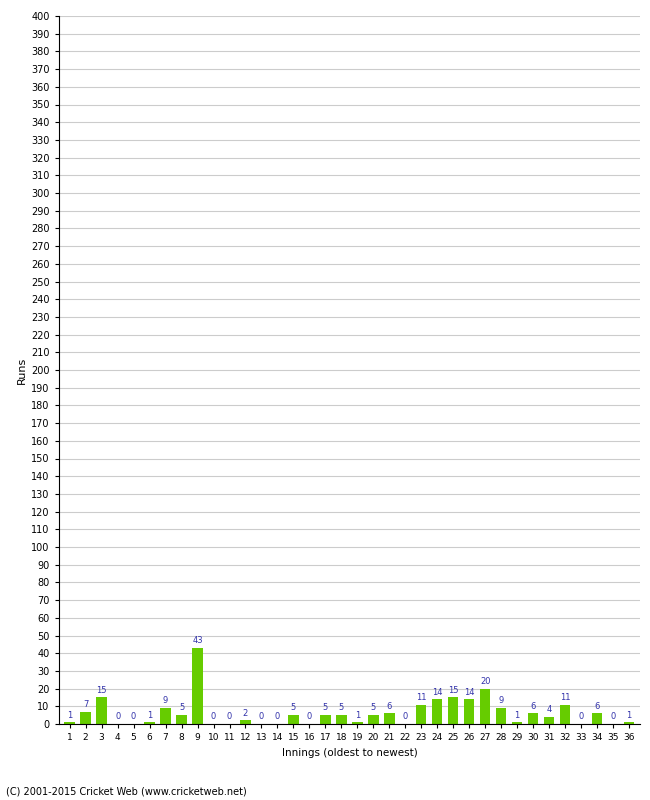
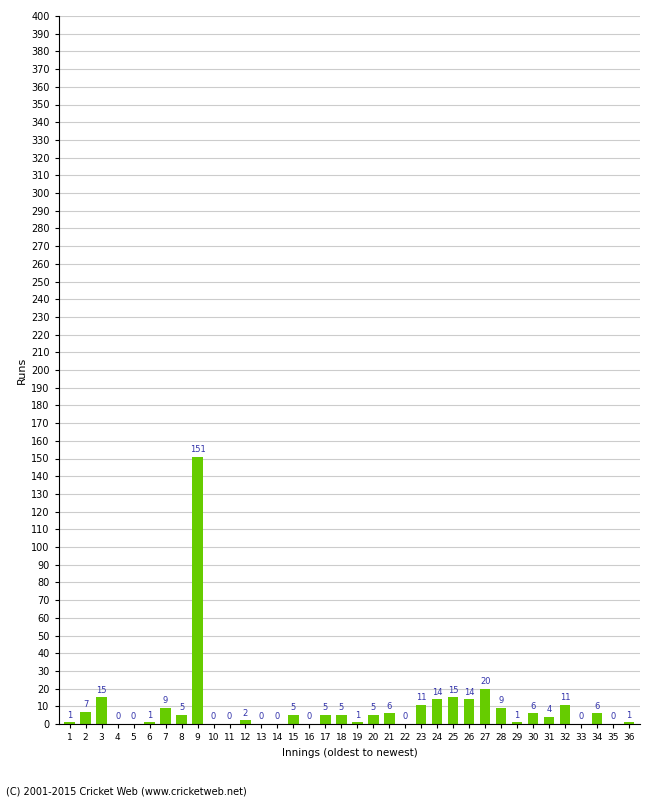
9: 43 -> 151
